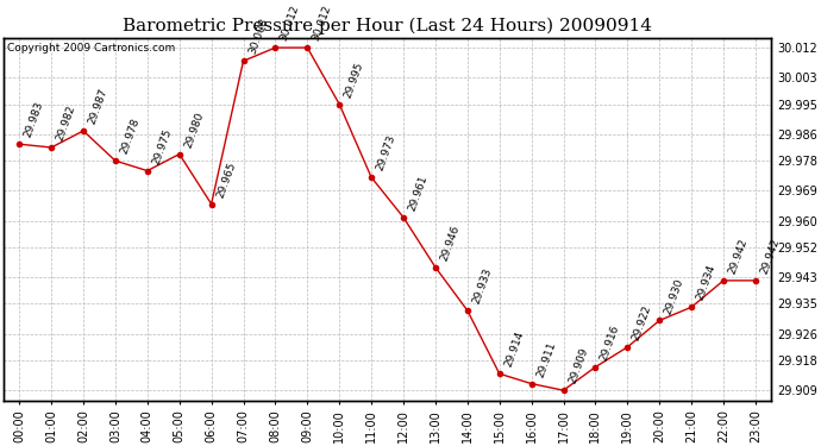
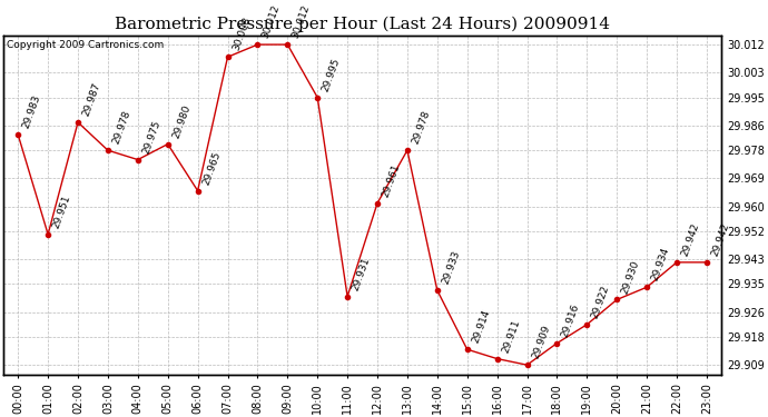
01:00: 29.982 -> 29.951
11:00: 29.973 -> 29.931
13:00: 29.946 -> 29.978
